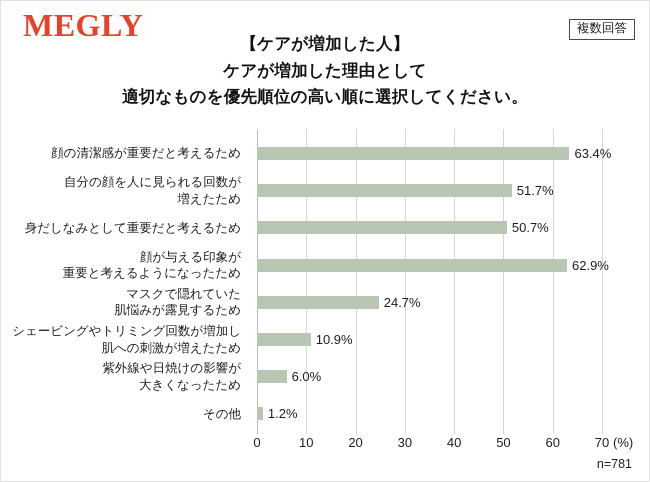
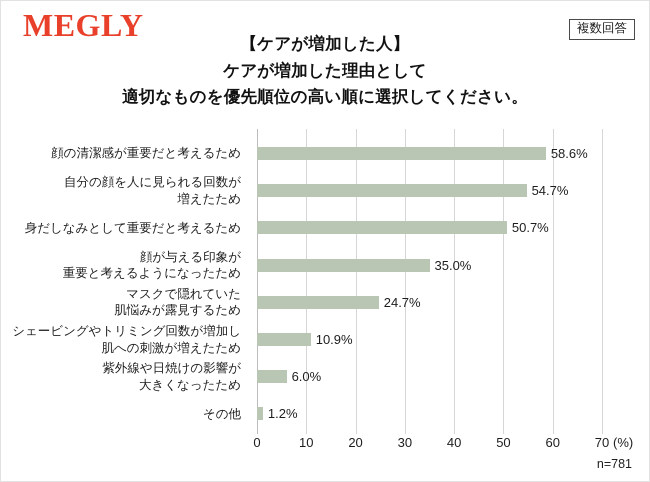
顔の清潔感が重要だと考えるため: 63.4% -> 58.6%
自分の顔を人に見られる回数が増えたため: 51.7% -> 54.7%
顔が与える印象が重要と考えるようになったため: 62.9% -> 35.0%
